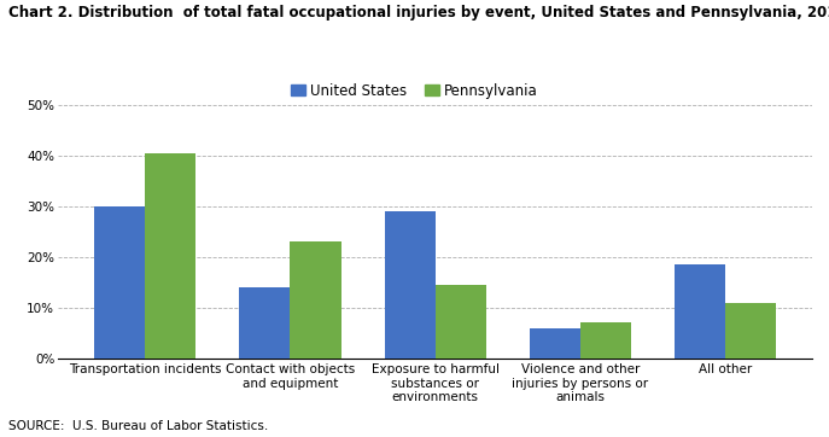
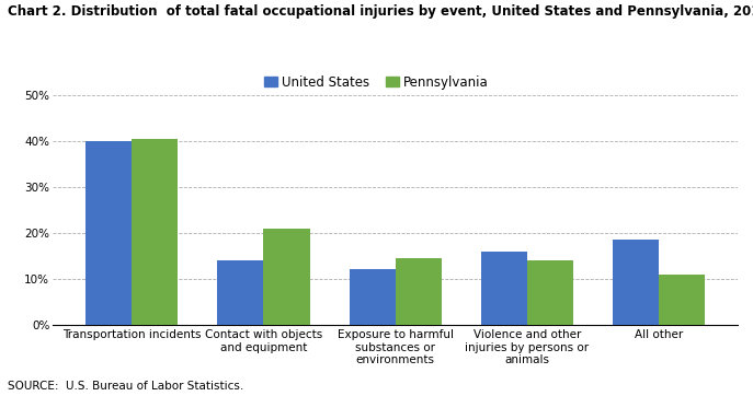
United States/Transportation incidents: 30.0% -> 40.0%
Pennsylvania/Contact with objects and equipment: 23.0% -> 21.0%
United States/Exposure to harmful substances or environments: 29.0% -> 12.0%
United States/Violence and other injuries by persons or animals: 6.0% -> 16.0%
Pennsylvania/Violence and other injuries by persons or animals: 7.0% -> 14.0%
